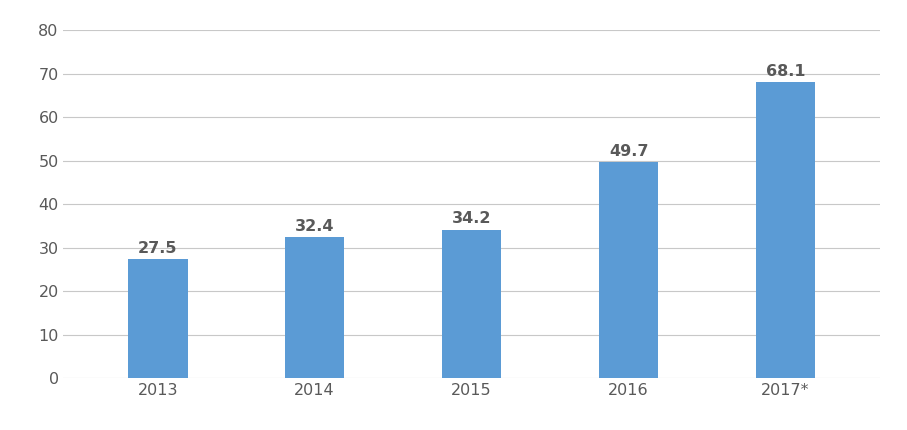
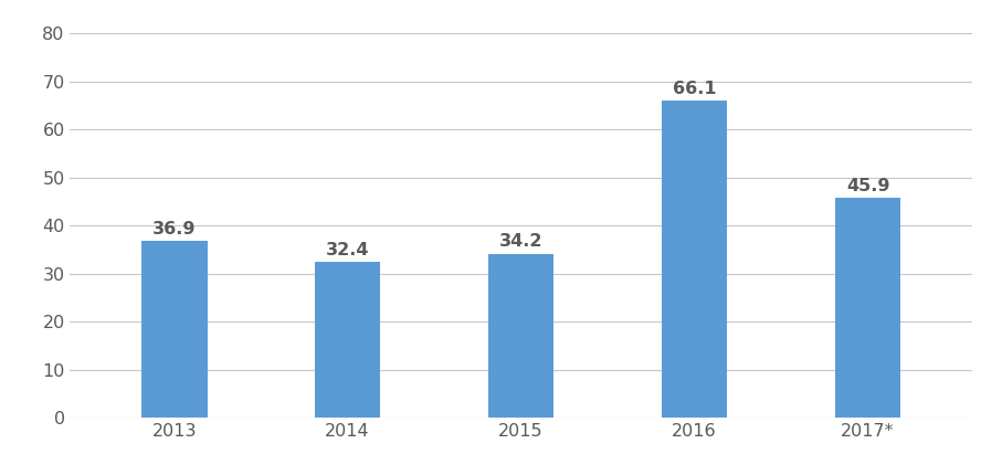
2013: 27.5 -> 36.9
2016: 49.7 -> 66.1
2017*: 68.1 -> 45.9
